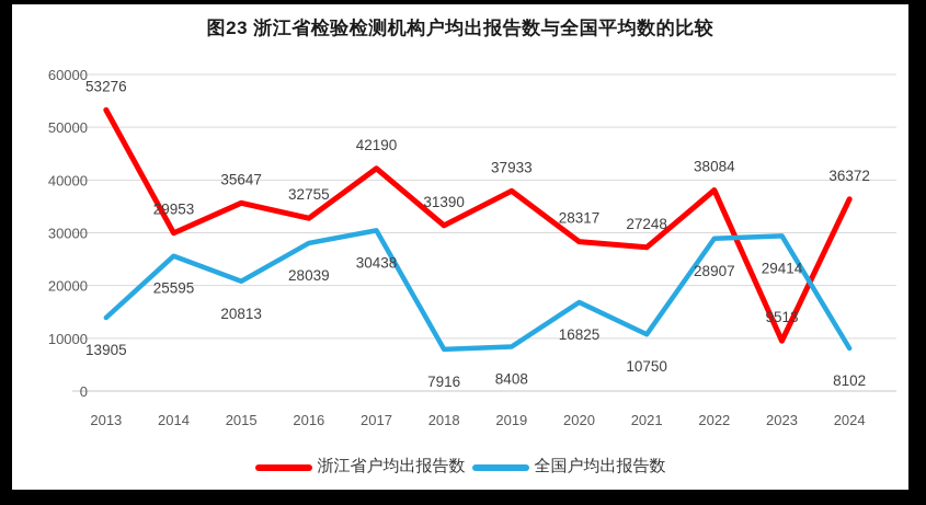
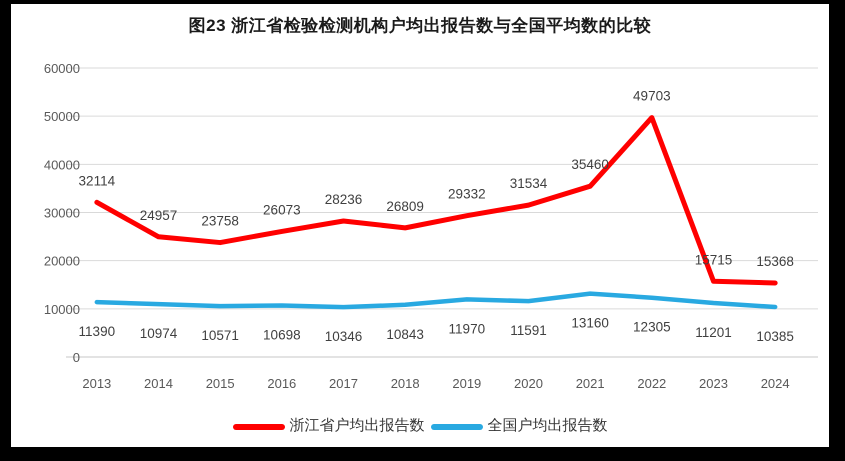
浙江省户均出报告数/2013: 53276 -> 32114
全国户均出报告数/2013: 13905 -> 11390
浙江省户均出报告数/2014: 29953 -> 24957
全国户均出报告数/2014: 25595 -> 10974
浙江省户均出报告数/2015: 35647 -> 23758
全国户均出报告数/2015: 20813 -> 10571
浙江省户均出报告数/2016: 32755 -> 26073
全国户均出报告数/2016: 28039 -> 10698
浙江省户均出报告数/2017: 42190 -> 28236
全国户均出报告数/2017: 30438 -> 10346
浙江省户均出报告数/2018: 31390 -> 26809
全国户均出报告数/2018: 7916 -> 10843
浙江省户均出报告数/2019: 37933 -> 29332
全国户均出报告数/2019: 8408 -> 11970
浙江省户均出报告数/2020: 28317 -> 31534
全国户均出报告数/2020: 16825 -> 11591
浙江省户均出报告数/2021: 27248 -> 35460
全国户均出报告数/2021: 10750 -> 13160
浙江省户均出报告数/2022: 38084 -> 49703
全国户均出报告数/2022: 28907 -> 12305
浙江省户均出报告数/2023: 9513 -> 15715
全国户均出报告数/2023: 29414 -> 11201
浙江省户均出报告数/2024: 36372 -> 15368
全国户均出报告数/2024: 8102 -> 10385
